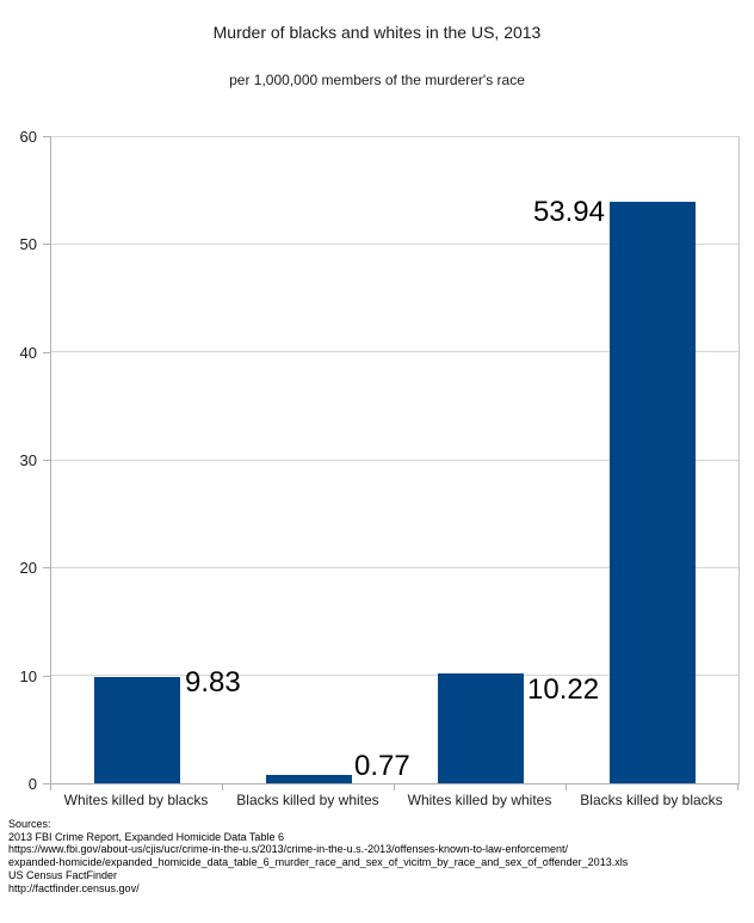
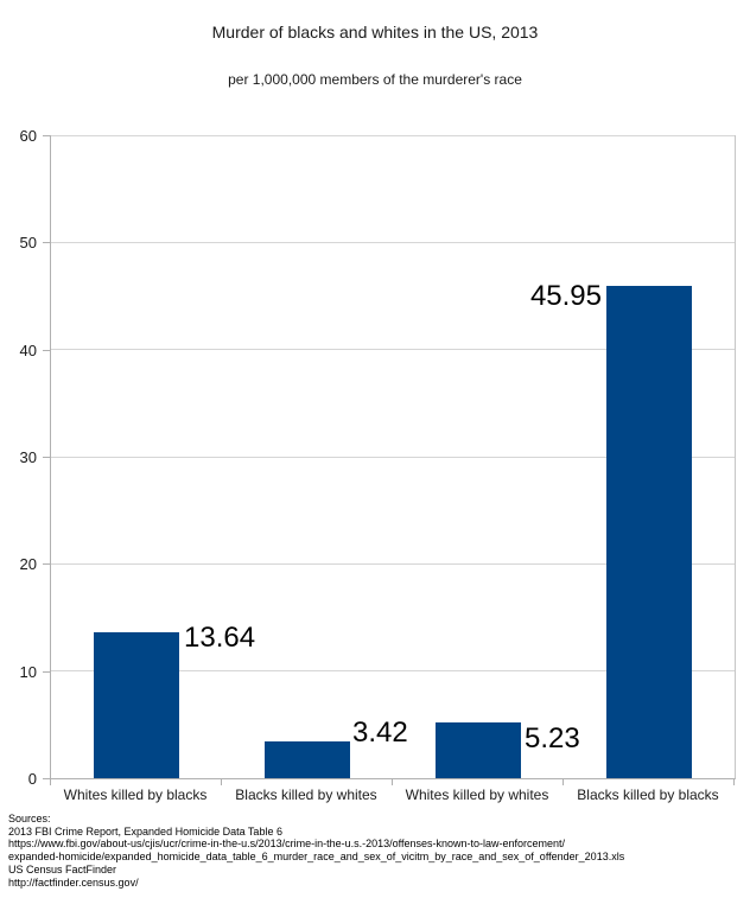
Whites killed by blacks: 9.83 -> 13.64
Blacks killed by whites: 0.77 -> 3.42
Whites killed by whites: 10.22 -> 5.23
Blacks killed by blacks: 53.94 -> 45.95
